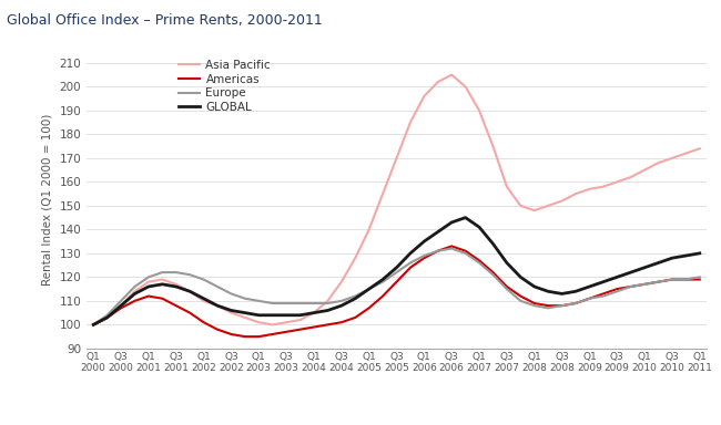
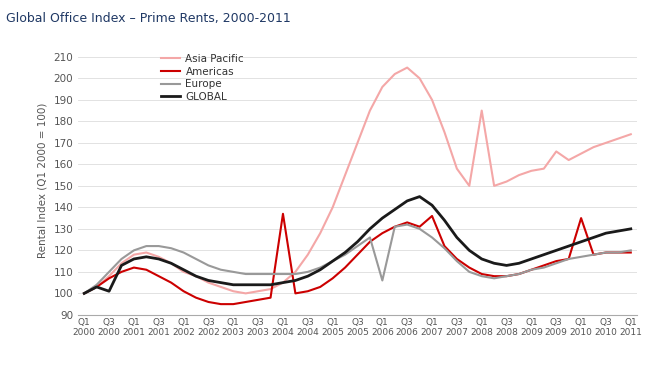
GLOBAL/Q3 2000: 108 -> 101
Americas/Q1 2004: 99 -> 137
Europe/Q1 2006: 129 -> 106
Americas/Q1 2007: 127 -> 136
Asia Pacific/Q1 2008: 148 -> 185
Asia Pacific/Q3 2009: 160 -> 166
Americas/Q1 2010: 117 -> 135
